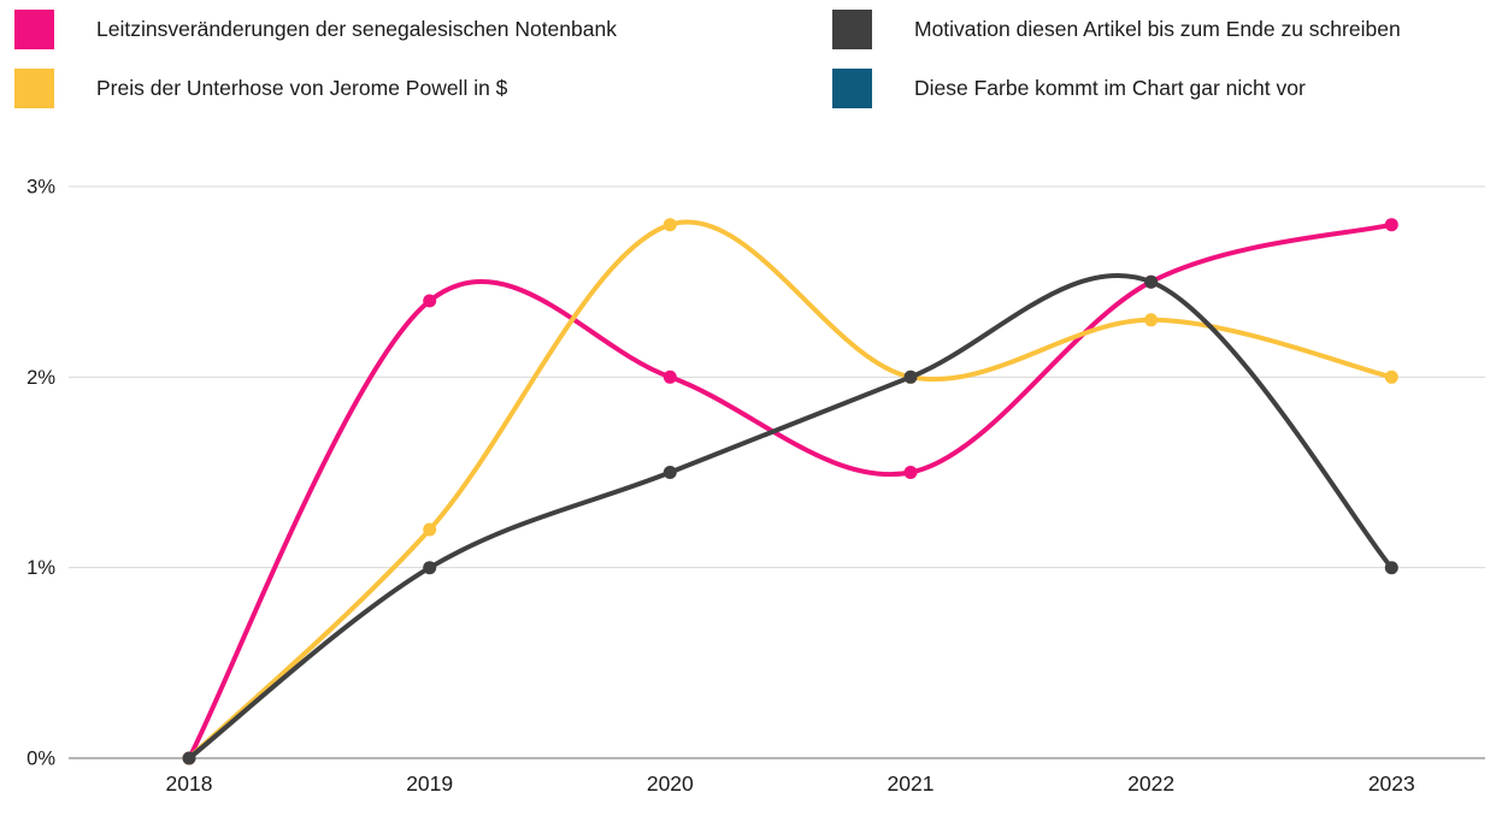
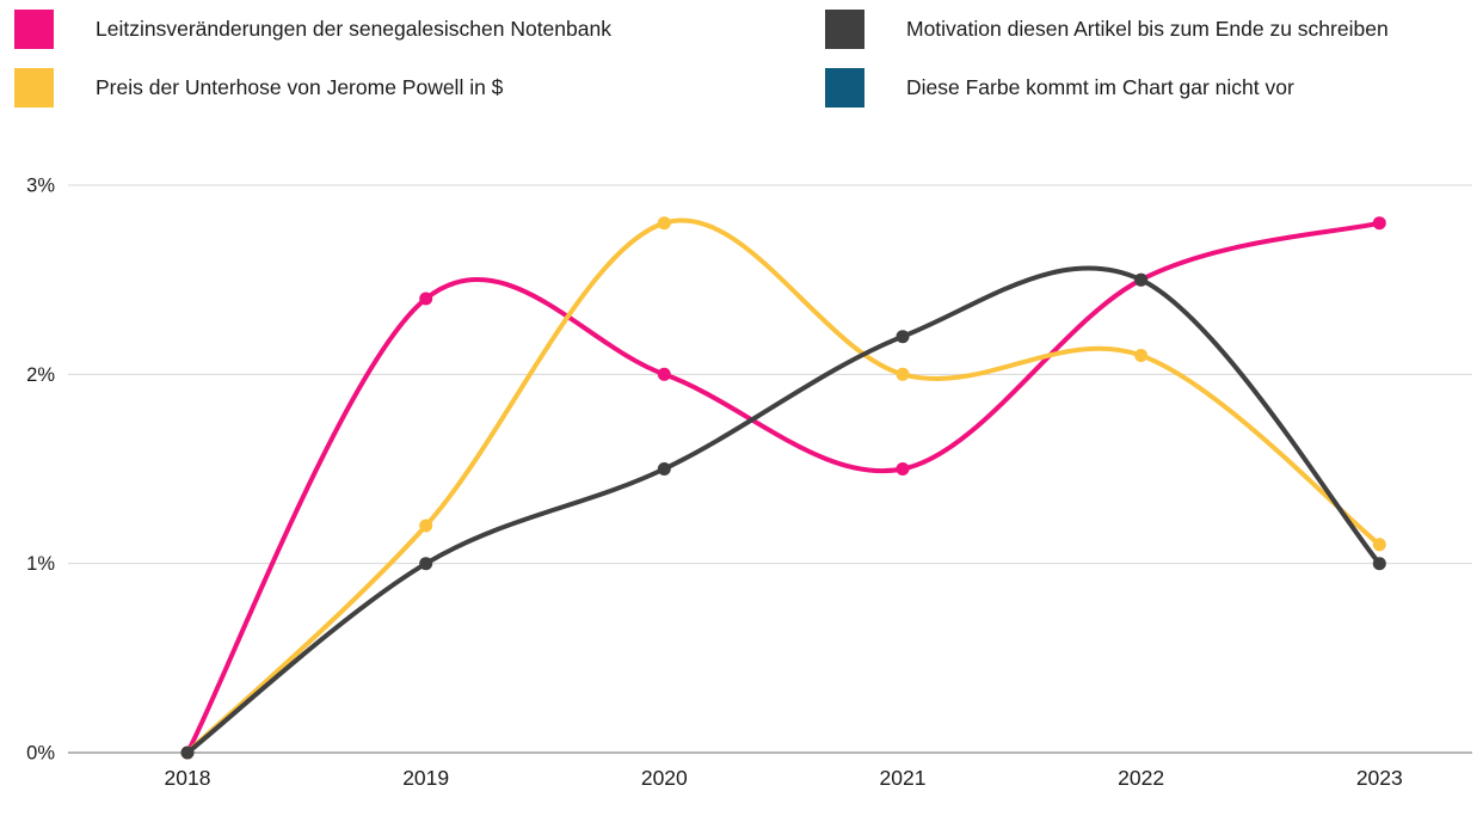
Motivation diesen Artikel bis zum Ende zu schreiben/2021: 2.0% -> 2.2%
Preis der Unterhose von Jerome Powell in $/2022: 2.3% -> 2.1%
Preis der Unterhose von Jerome Powell in $/2023: 2.0% -> 1.1%
